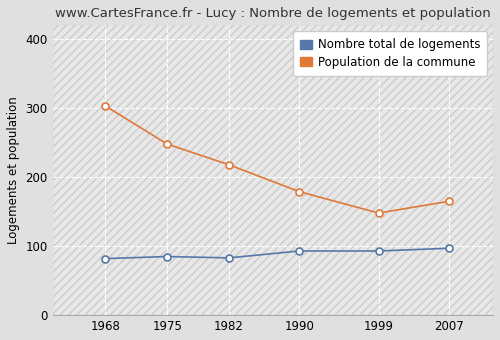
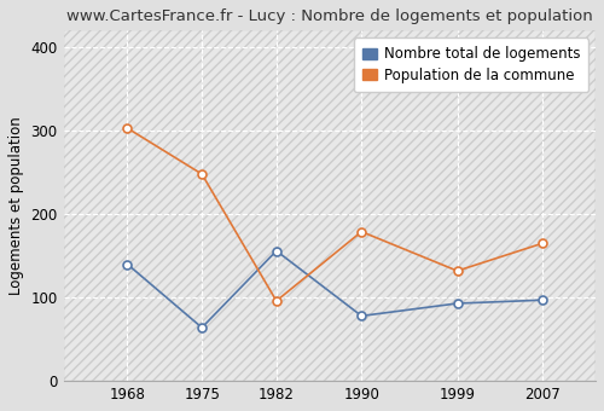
Nombre total de logements/1968: 82 -> 140
Nombre total de logements/1975: 85 -> 64
Nombre total de logements/1982: 83 -> 156
Population de la commune/1982: 218 -> 96
Nombre total de logements/1990: 93 -> 78
Population de la commune/1999: 148 -> 132
